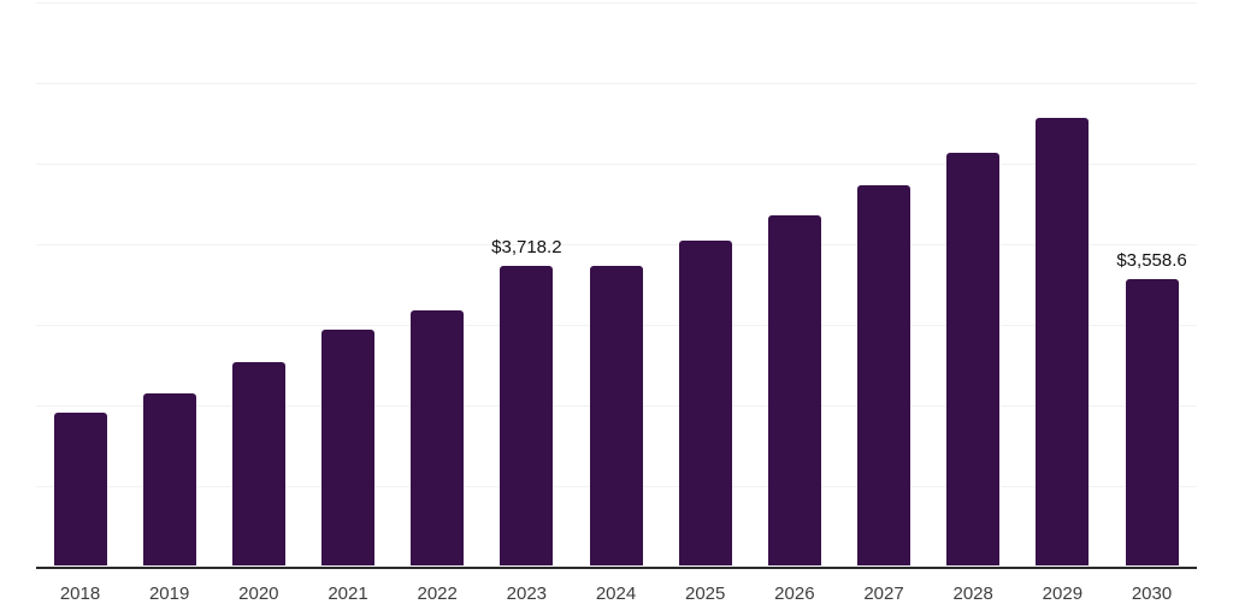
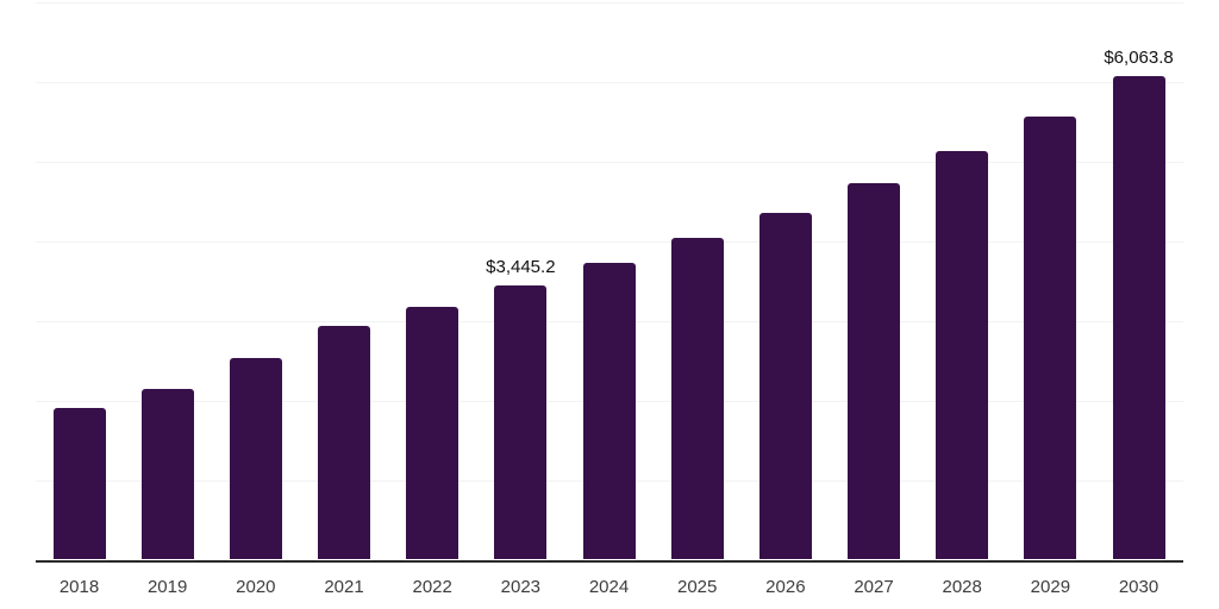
2023: $3,718.2 -> $3,445.2
2030: $3,558.6 -> $6,063.8
